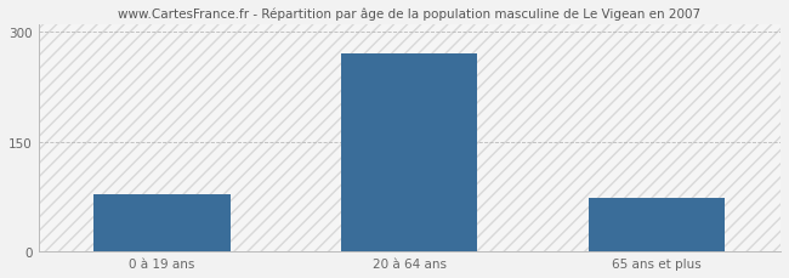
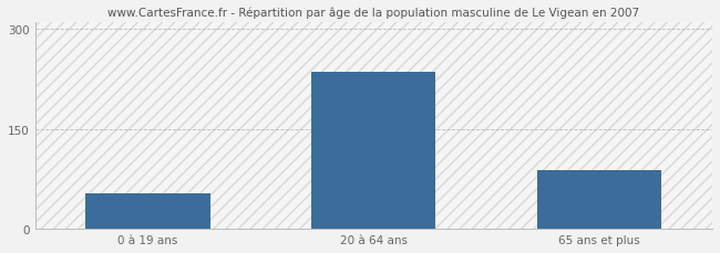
0 à 19 ans: 78 -> 54
20 à 64 ans: 270 -> 236
65 ans et plus: 73 -> 88
